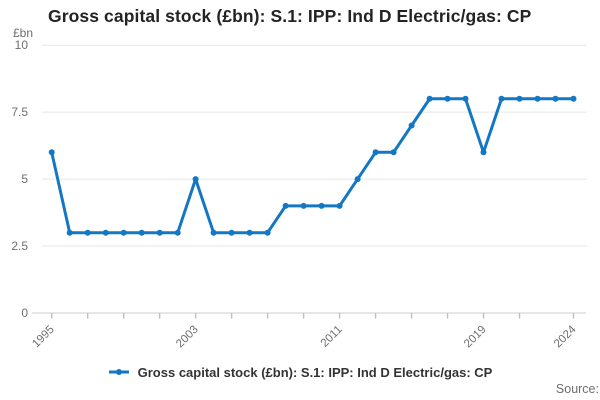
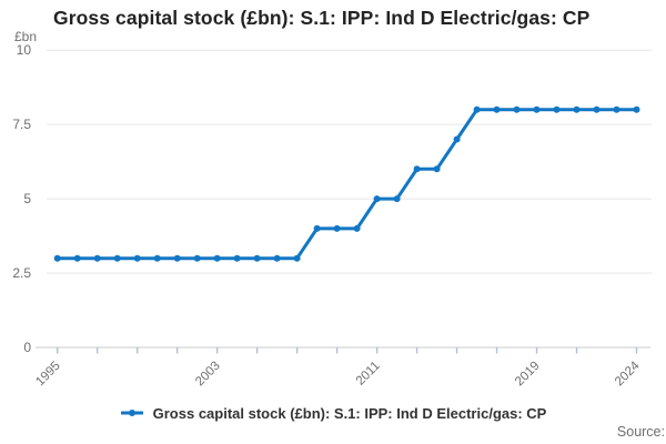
1995: 6 -> 3
2003: 5 -> 3
2011: 4 -> 5
2019: 6 -> 8
